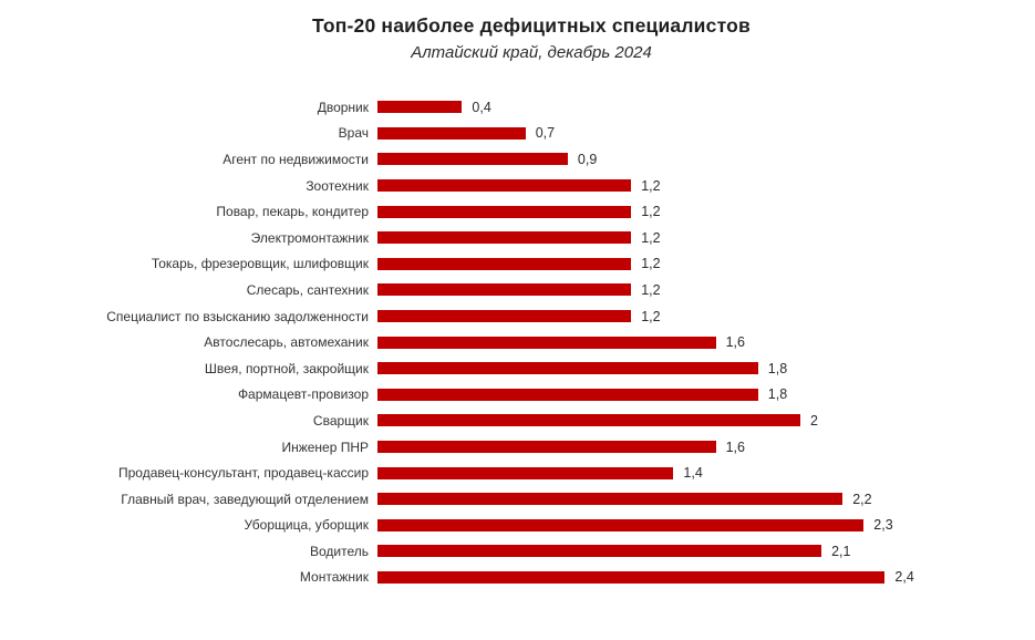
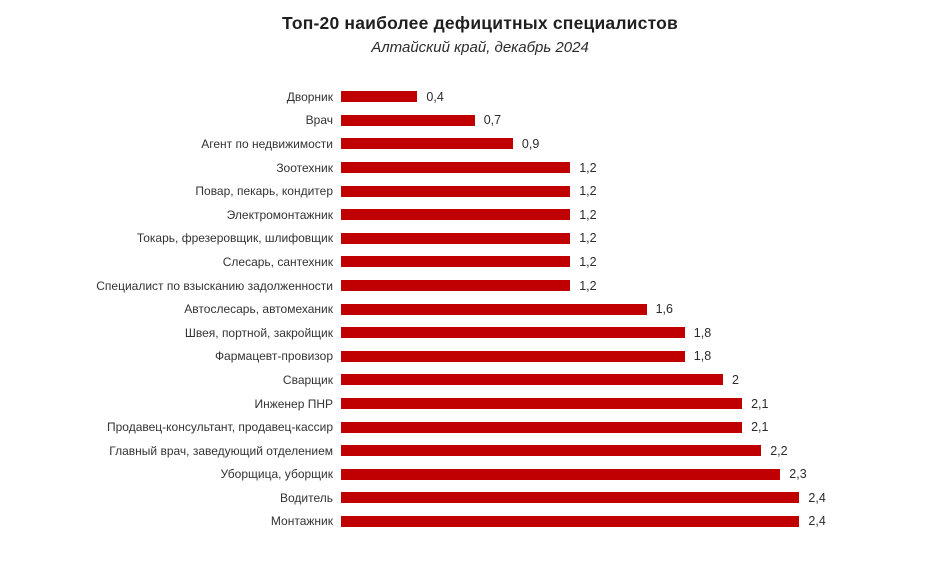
Инженер ПНР: 1,6 -> 2,1
Продавец-консультант, продавец-кассир: 1,4 -> 2,1
Водитель: 2,1 -> 2,4
